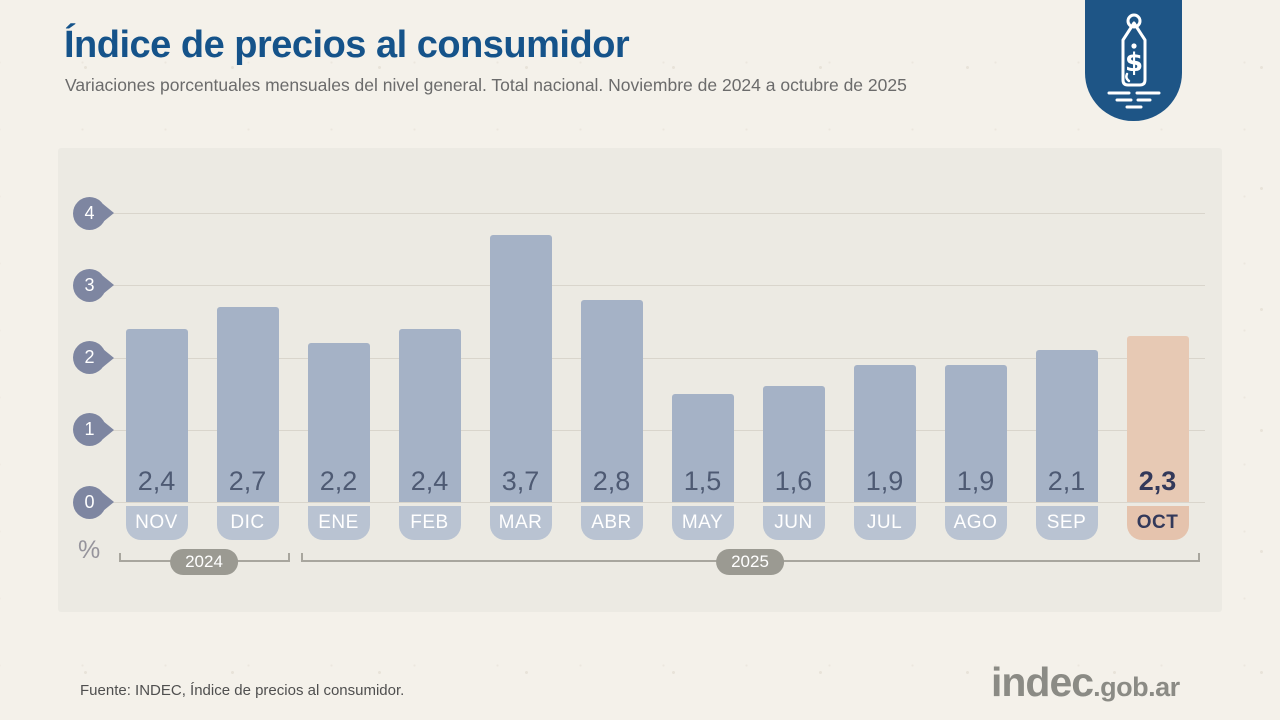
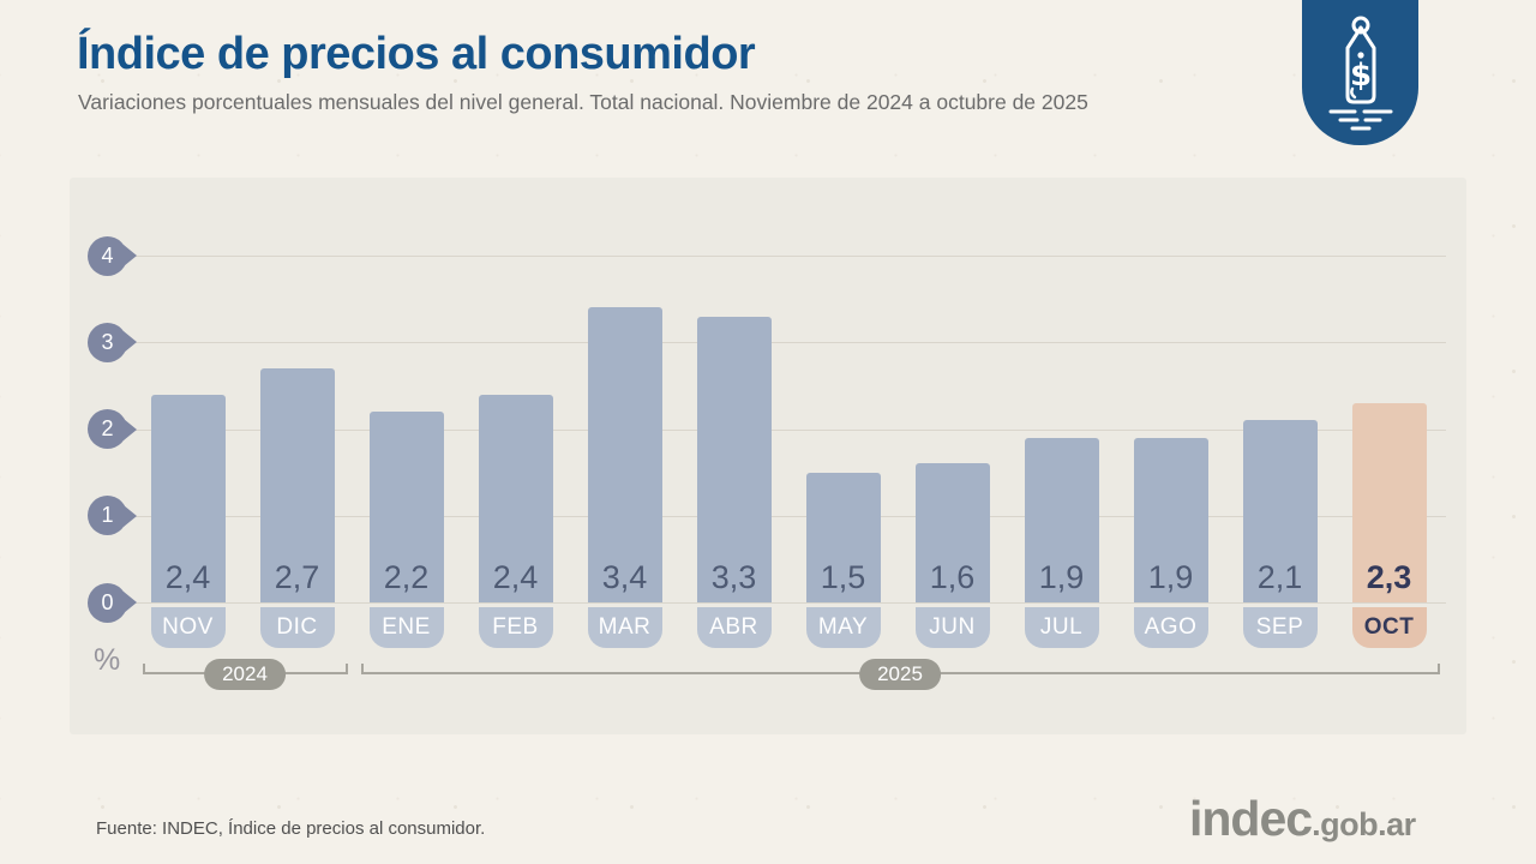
MAR: 3,7 -> 3,4
ABR: 2,8 -> 3,3
